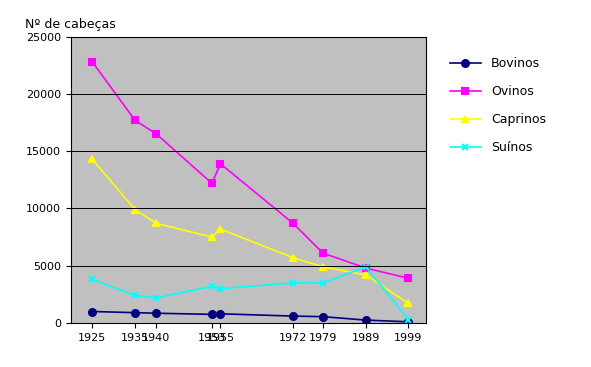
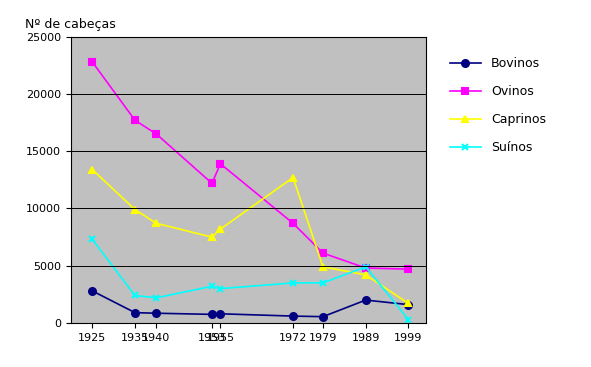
Bovinos/1925: 1000 -> 2800
Caprinos/1925: 14300 -> 13400
Suínos/1925: 3800 -> 7300
Caprinos/1972: 5700 -> 12700
Bovinos/1989: 200 -> 2000
Bovinos/1999: 100 -> 1600
Ovinos/1999: 3900 -> 4700
